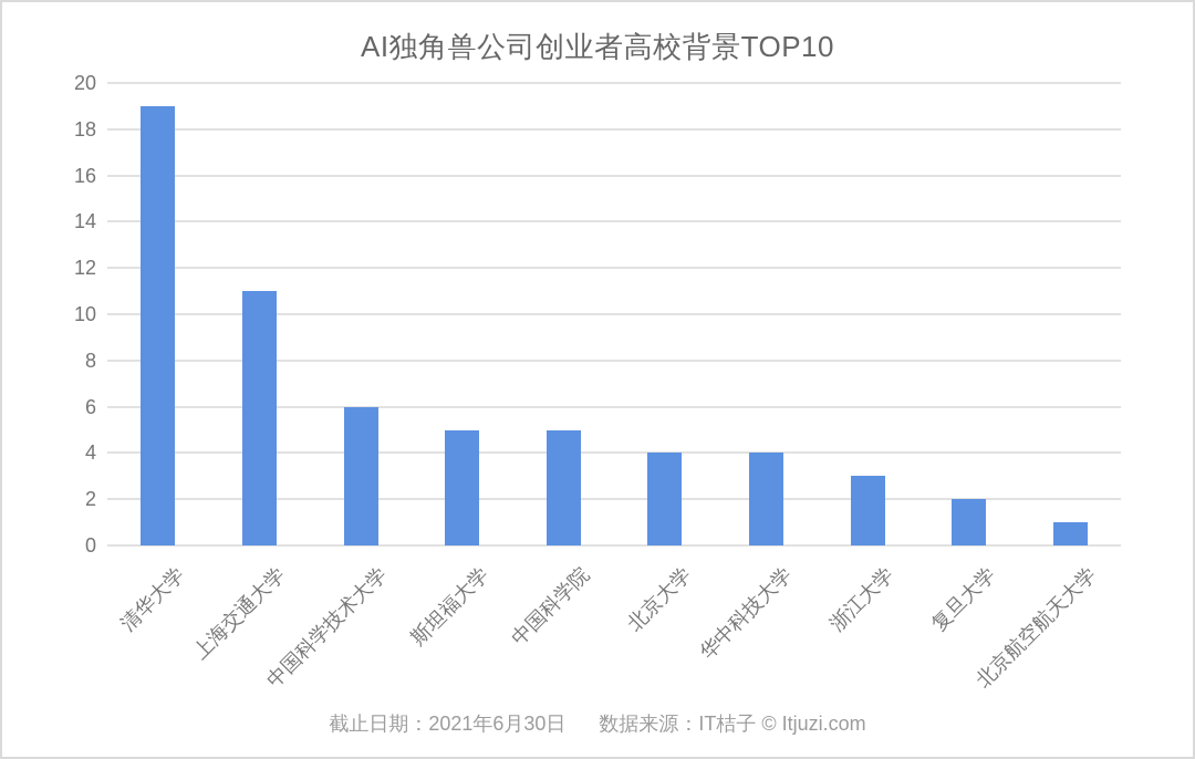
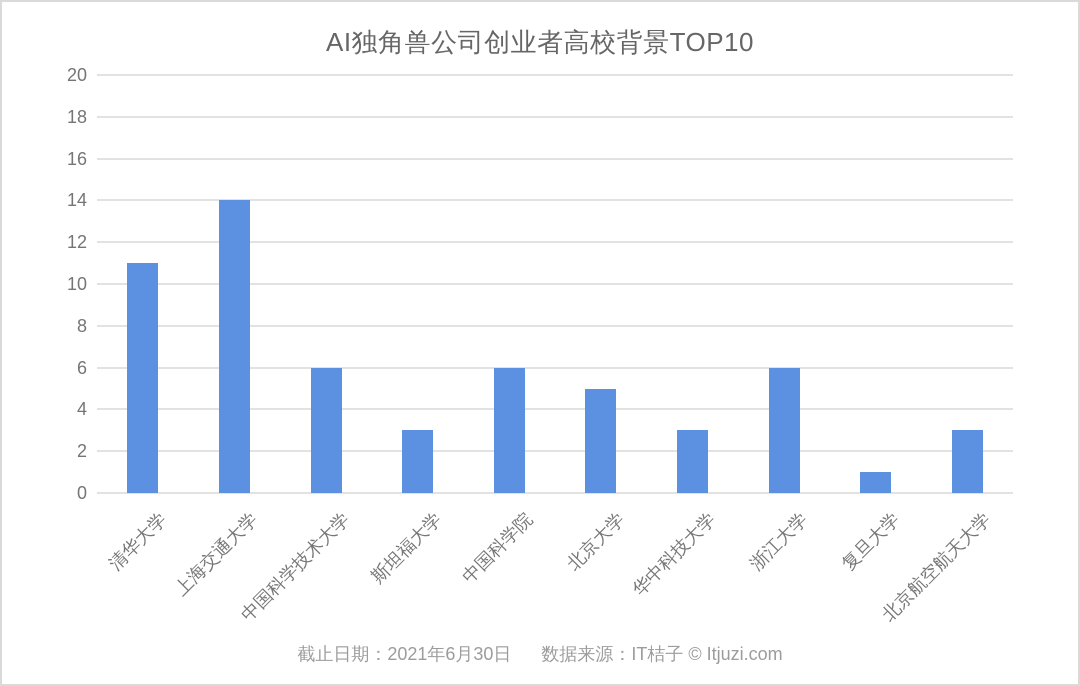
清华大学: 19 -> 11
上海交通大学: 11 -> 14
斯坦福大学: 5 -> 3
中国科学院: 5 -> 6
北京大学: 4 -> 5
华中科技大学: 4 -> 3
浙江大学: 3 -> 6
复旦大学: 2 -> 1
北京航空航天大学: 1 -> 3
